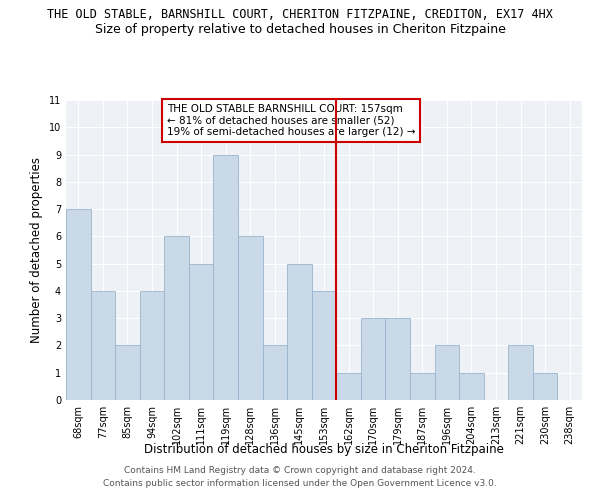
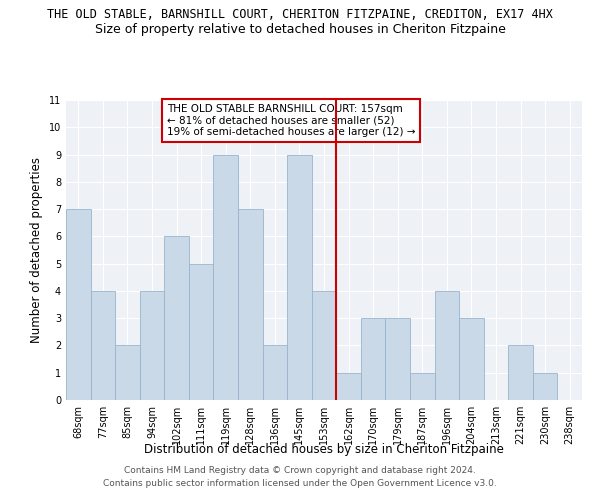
128sqm: 6 -> 7
145sqm: 5 -> 9
196sqm: 2 -> 4
204sqm: 1 -> 3
